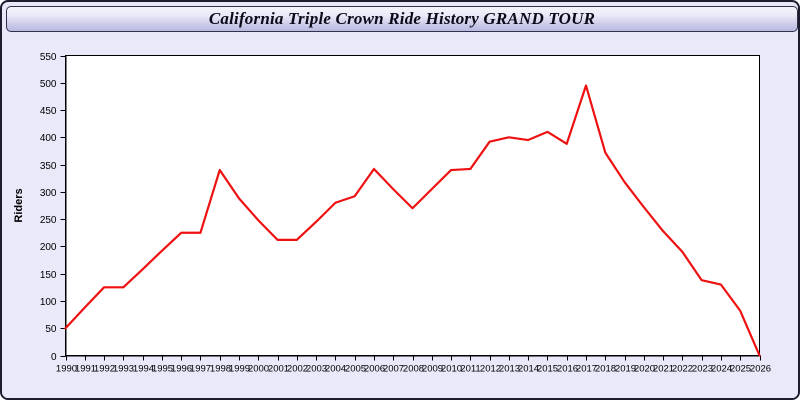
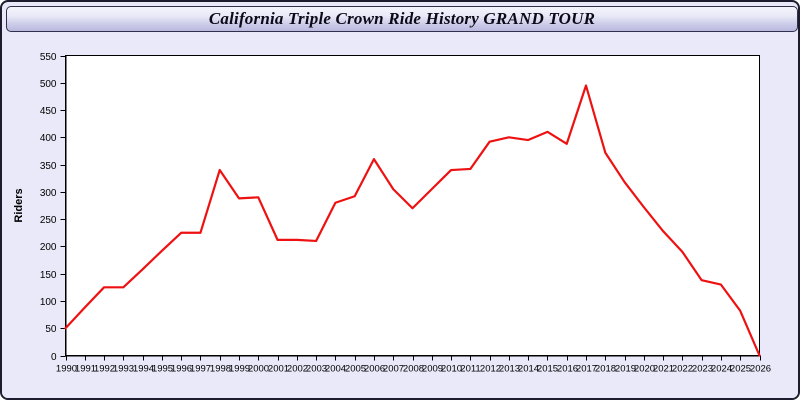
2000: 250 -> 290
2003: 240 -> 210
2006: 340 -> 360
